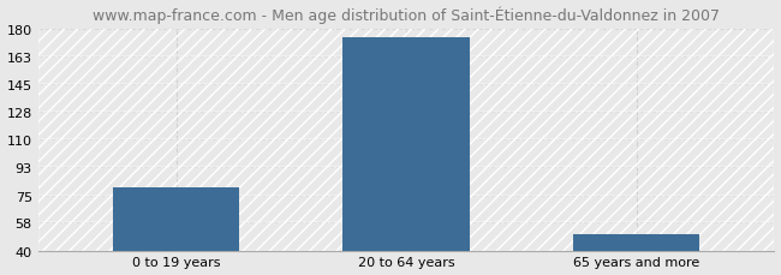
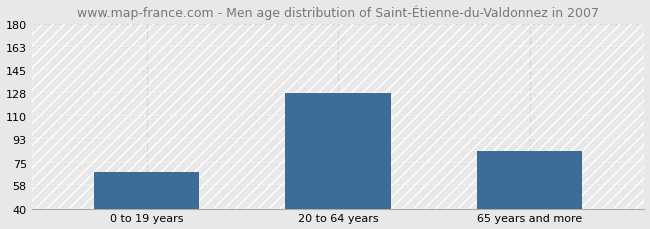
0 to 19 years: 80 -> 68
20 to 64 years: 175 -> 128
65 years and more: 50 -> 84
